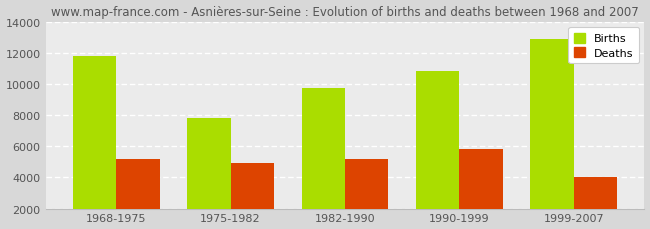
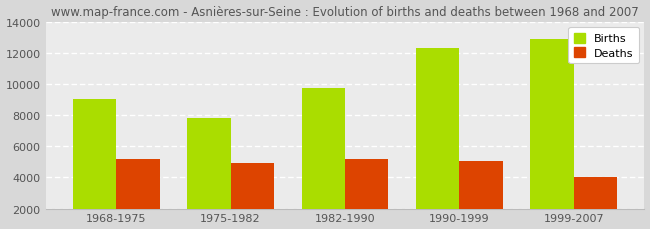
Births/1968-1975: 11800 -> 9000
Births/1990-1999: 10800 -> 12300
Deaths/1990-1999: 5800 -> 5000
